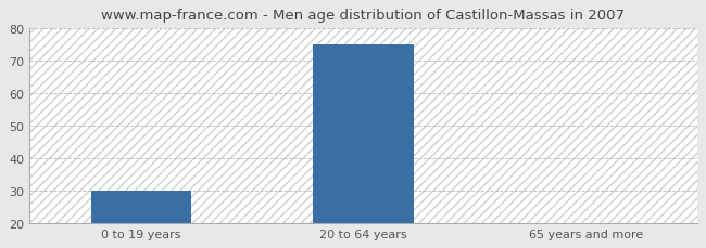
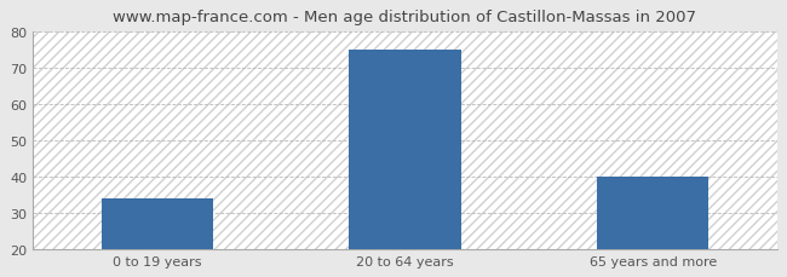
0 to 19 years: 30 -> 34
65 years and more: 20 -> 40
